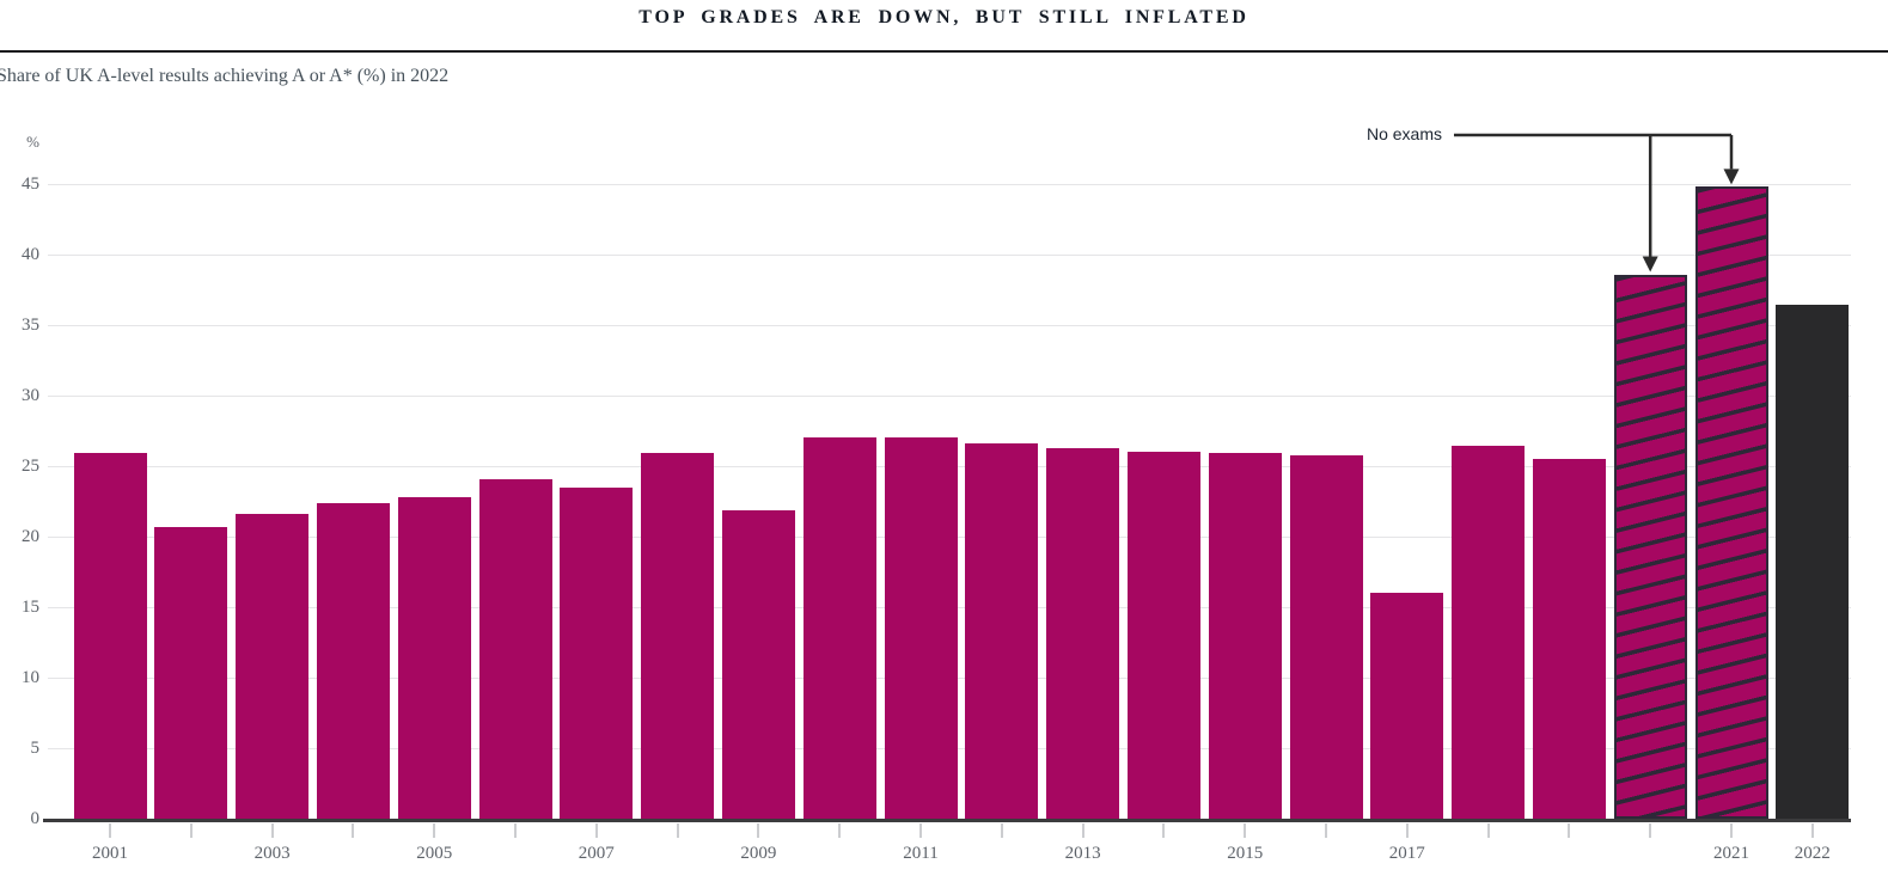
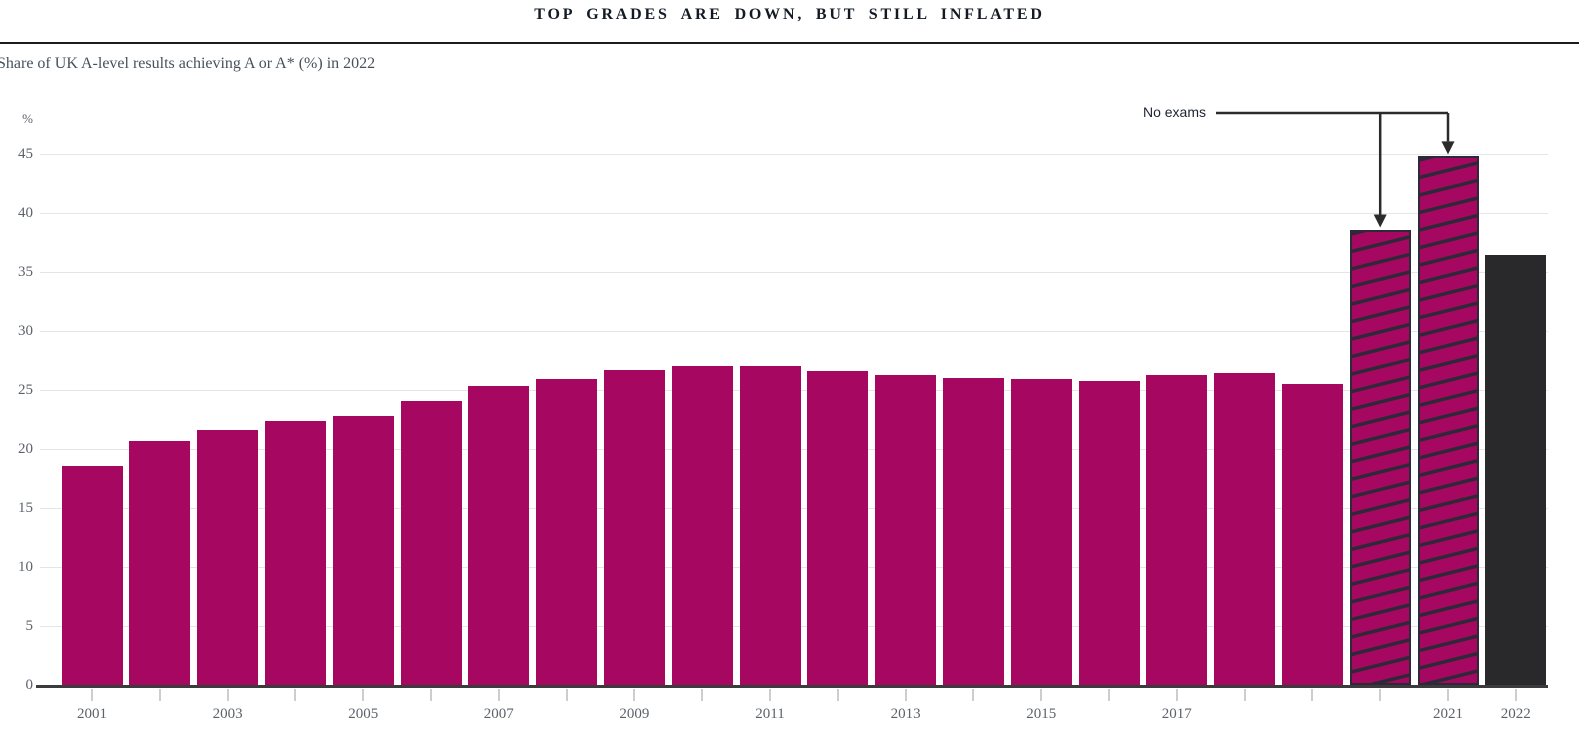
2001: 25.9 -> 18.6
2007: 23.5 -> 25.3
2009: 21.9 -> 26.7
2017: 16.0 -> 26.3
